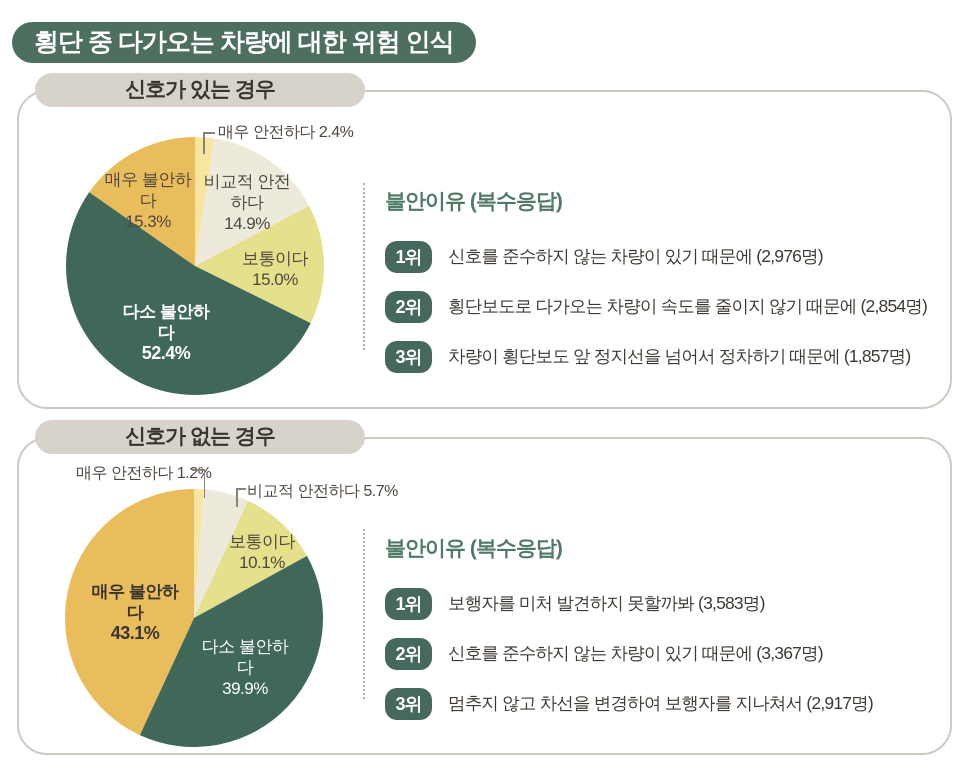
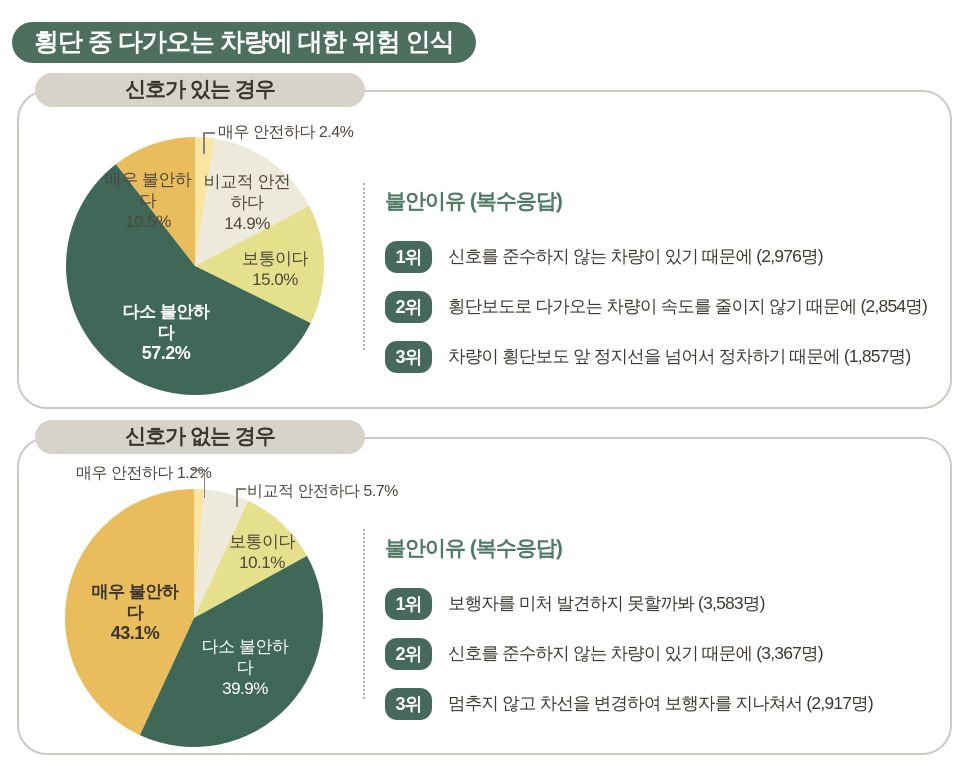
신호가 있는 경우/다소 불안하다: 52.4% -> 57.2%
신호가 있는 경우/매우 불안하다: 15.3% -> 10.5%
